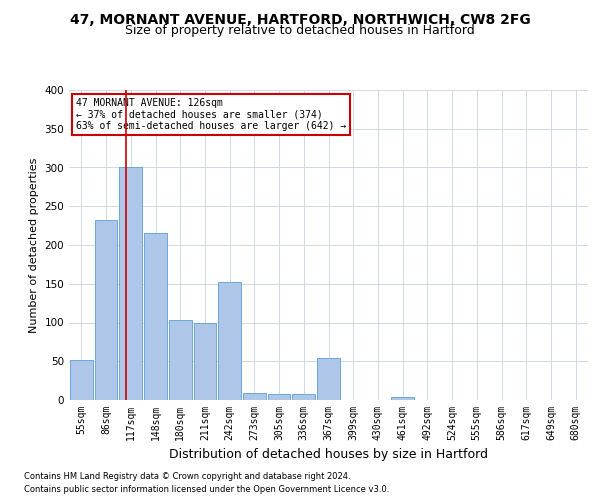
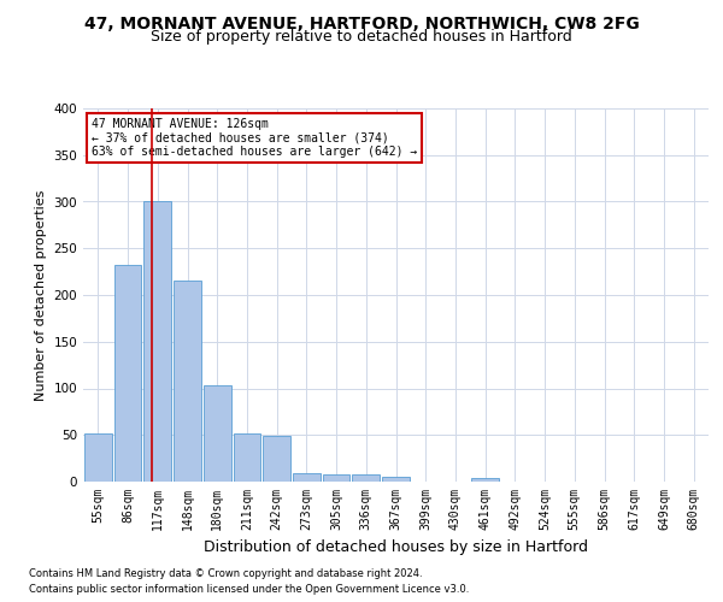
211sqm: 100 -> 52
242sqm: 152 -> 49
367sqm: 54 -> 5
